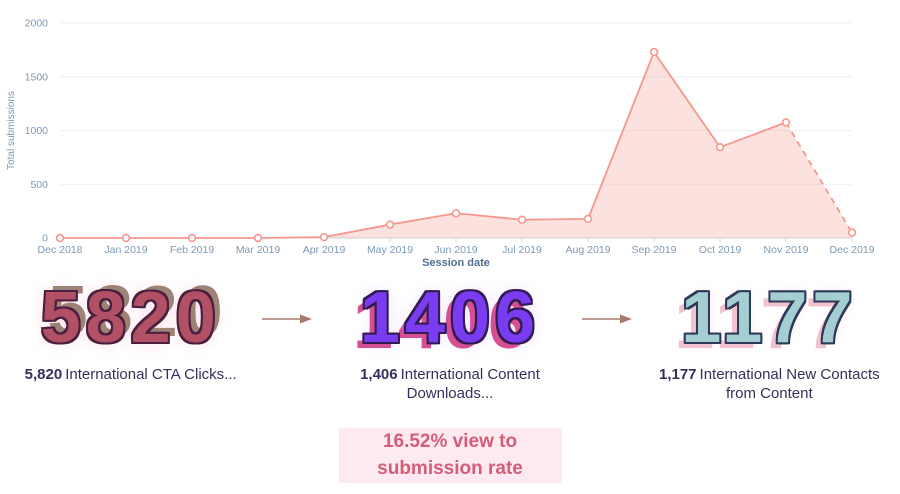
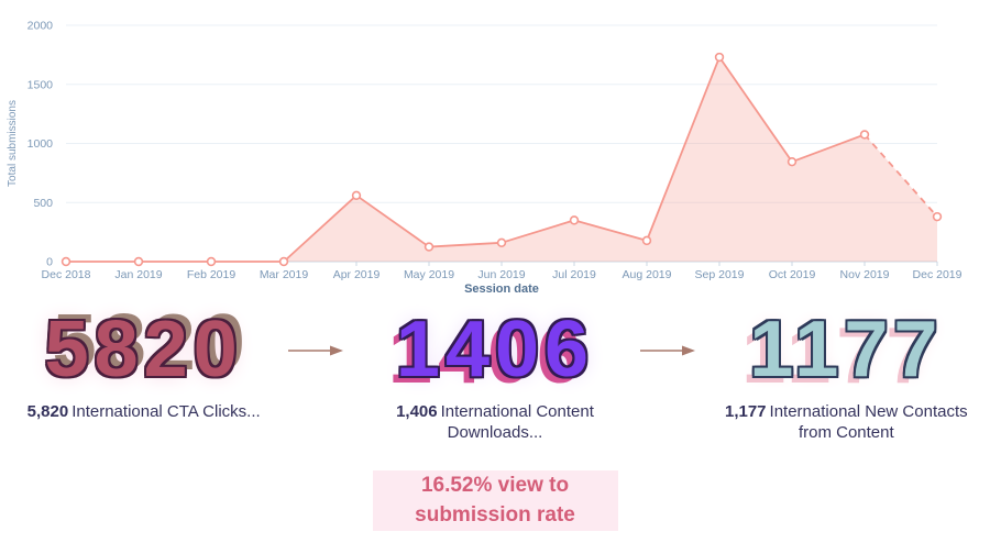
Apr 2019: 10 -> 560
Jun 2019: 230 -> 160
Jul 2019: 170 -> 350
Dec 2019: 50 -> 380
